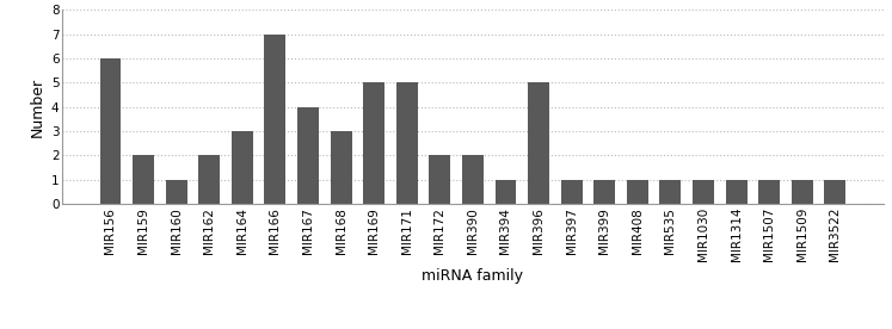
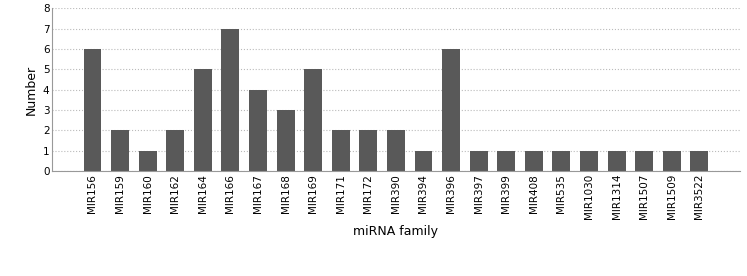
MIR164: 3 -> 5
MIR171: 5 -> 2
MIR396: 5 -> 6
